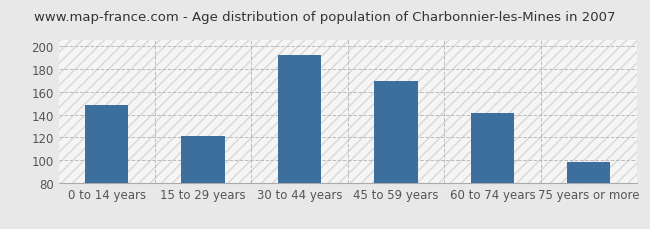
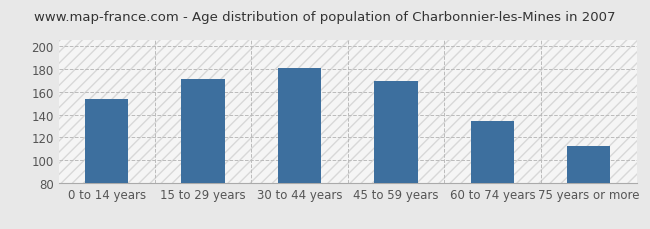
0 to 14 years: 148 -> 154
15 to 29 years: 121 -> 171
30 to 44 years: 192 -> 181
60 to 74 years: 141 -> 134
75 years or more: 98 -> 112
